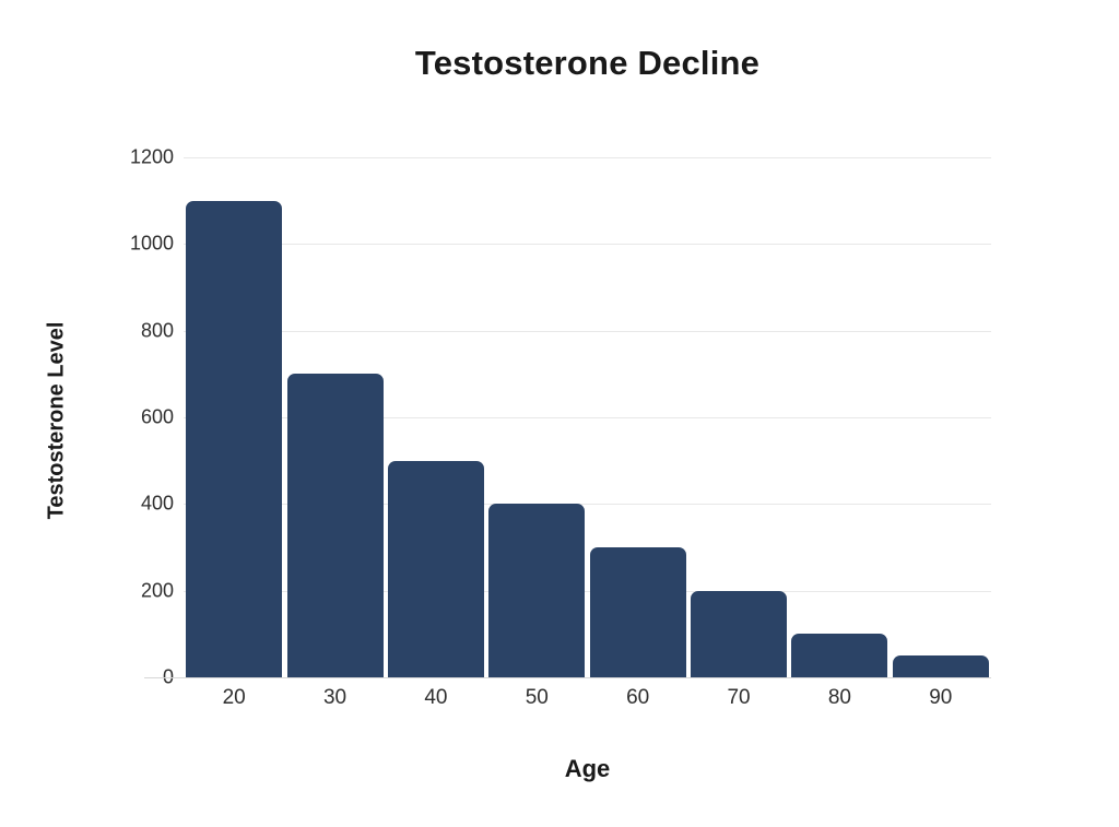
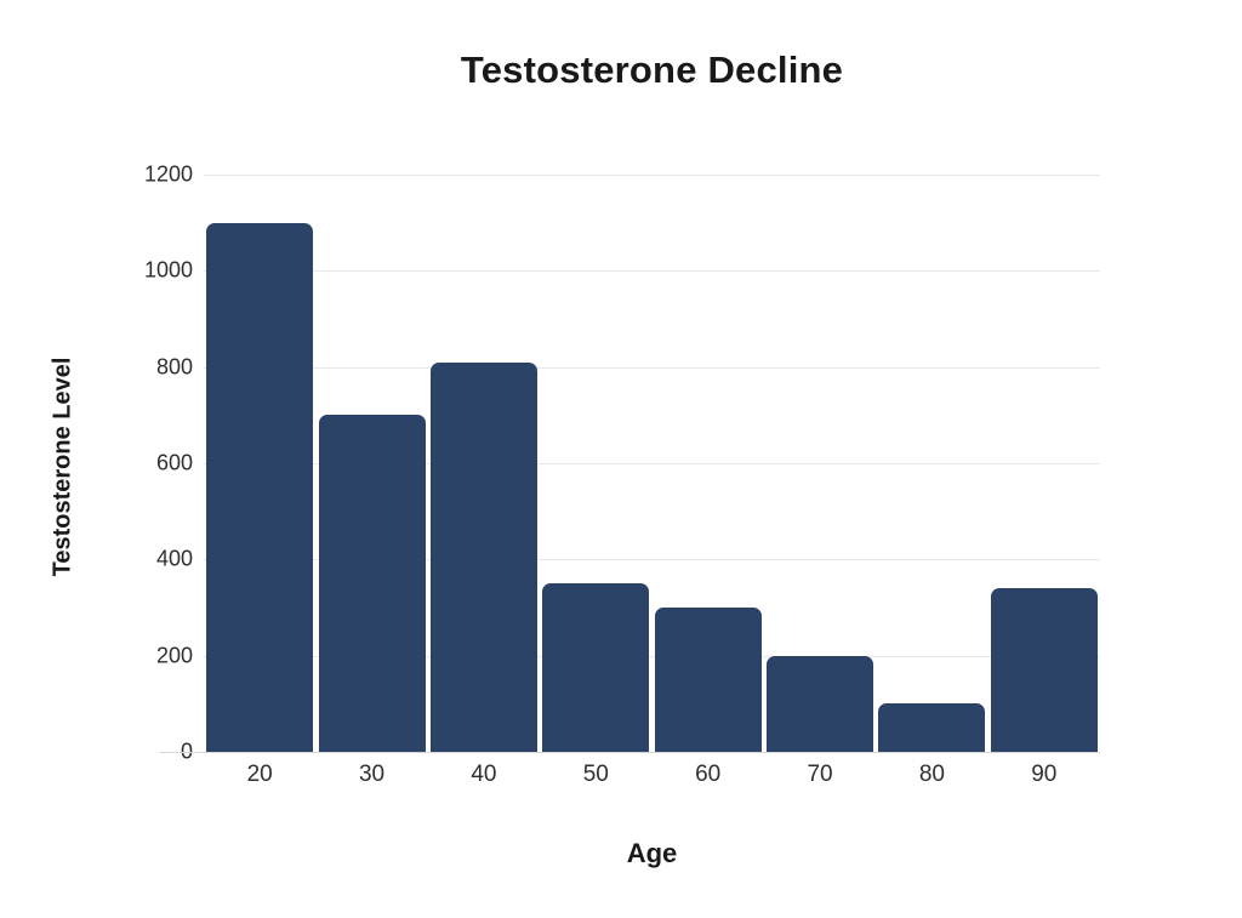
40: 500 -> 810
50: 400 -> 350
90: 50 -> 340
